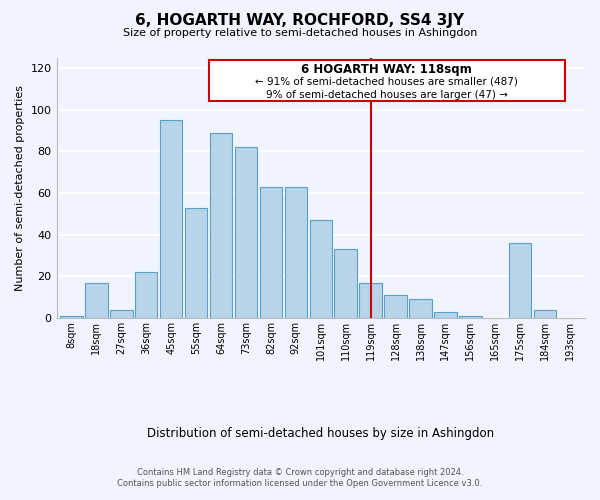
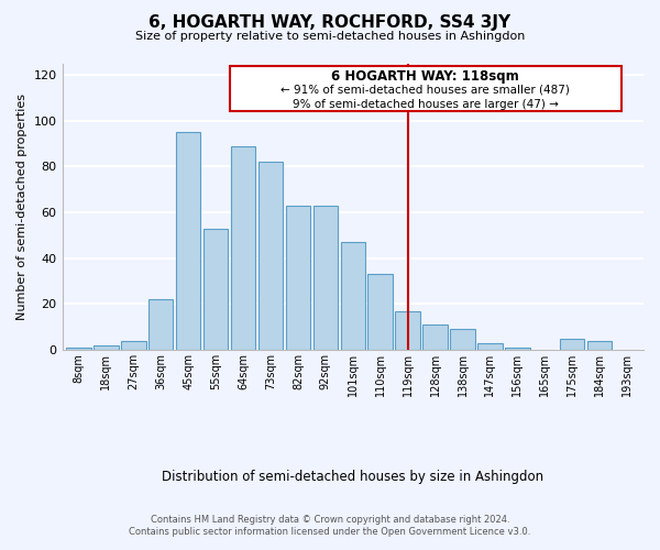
18sqm: 17 -> 2
175sqm: 36 -> 5
